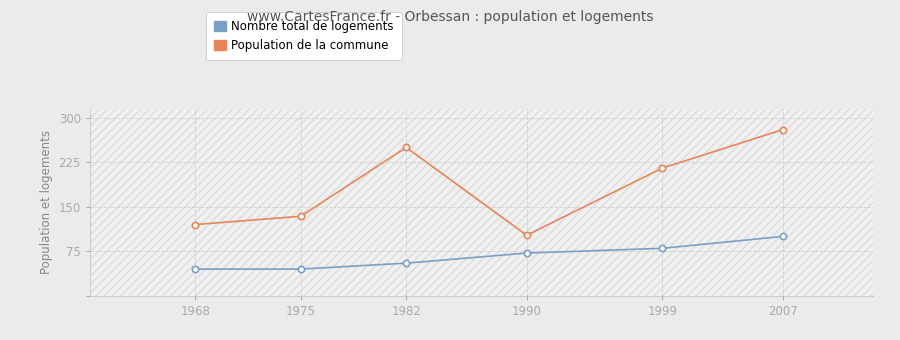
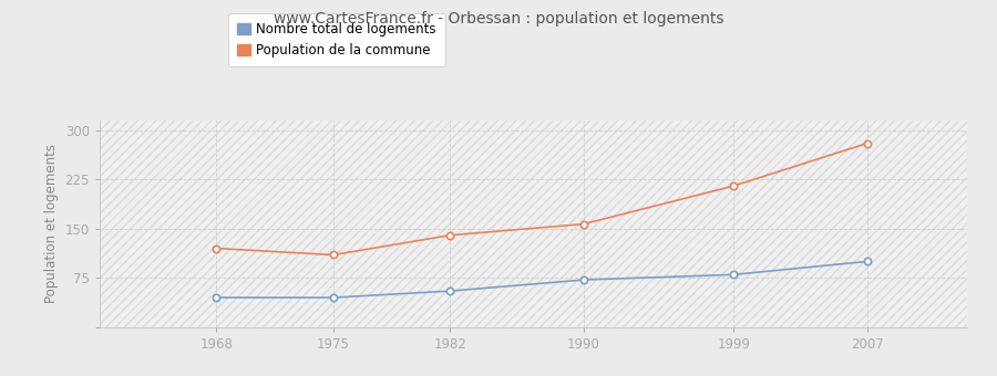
Population de la commune/1975: 134 -> 110
Population de la commune/1982: 250 -> 140
Population de la commune/1990: 102 -> 157
